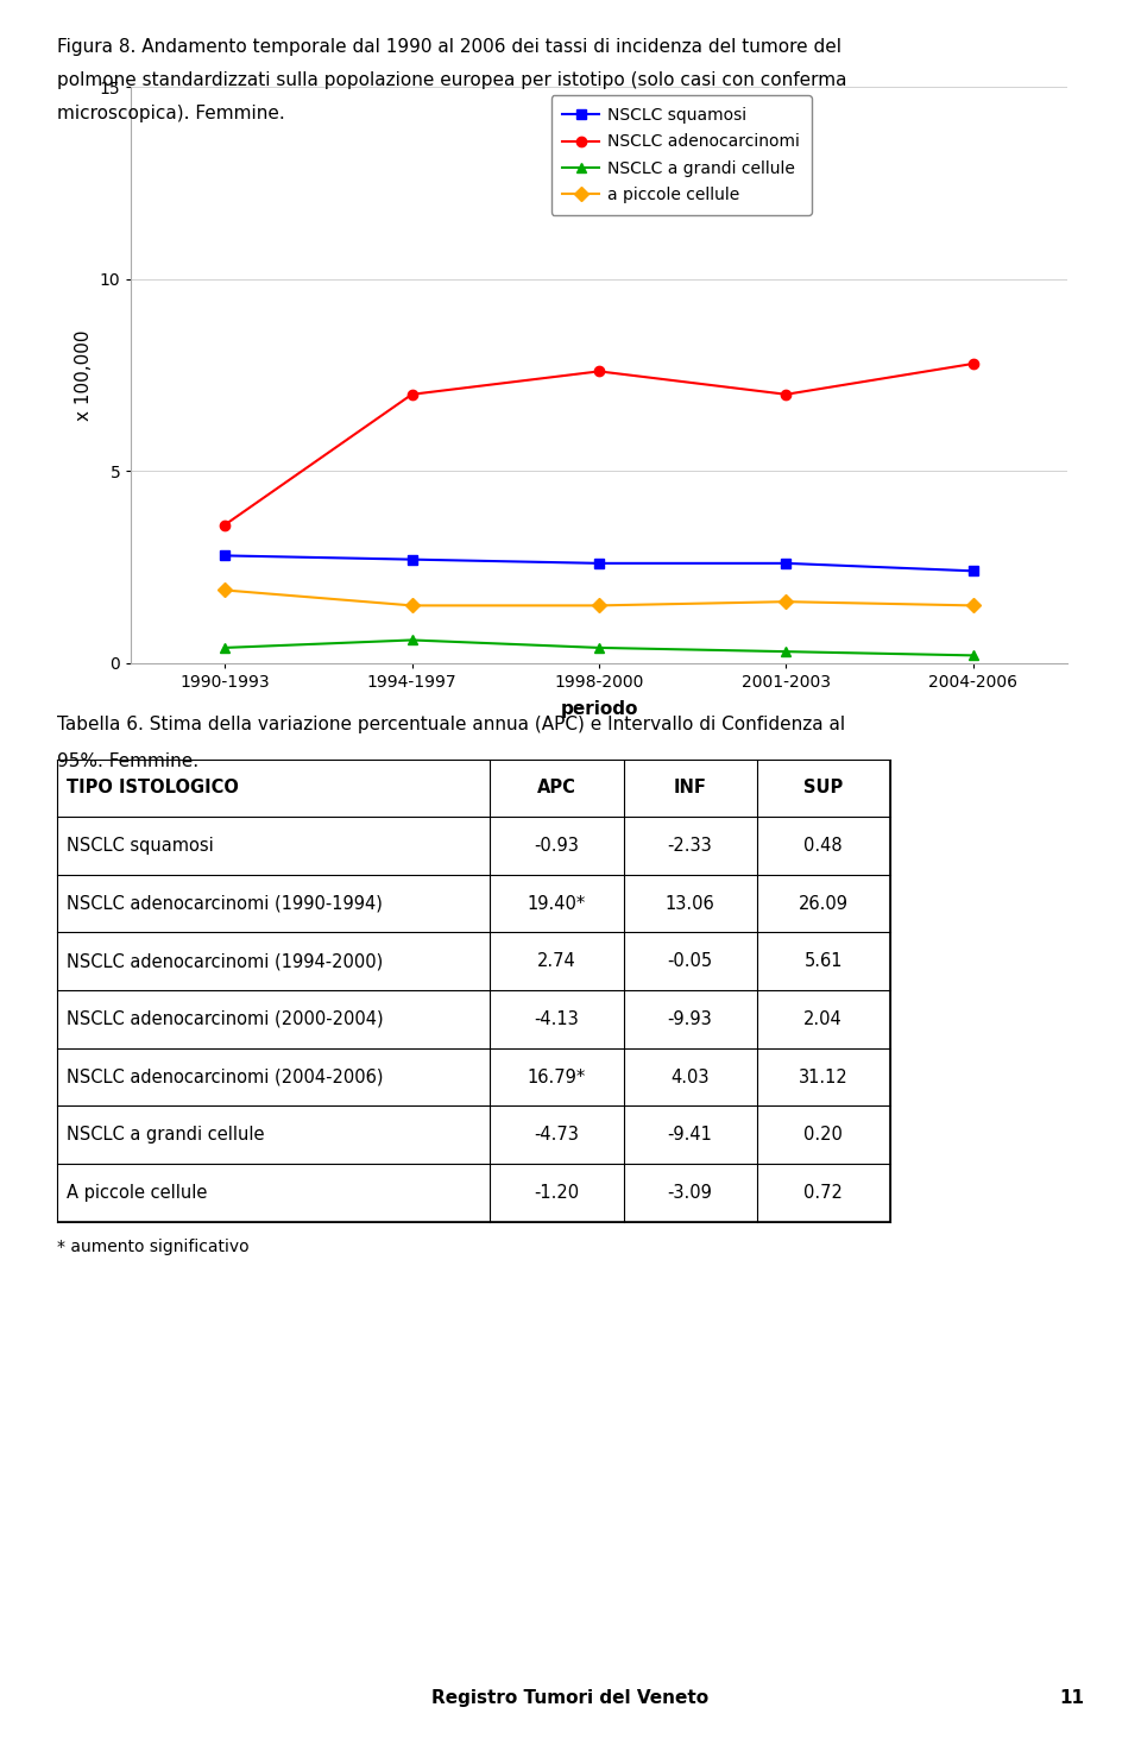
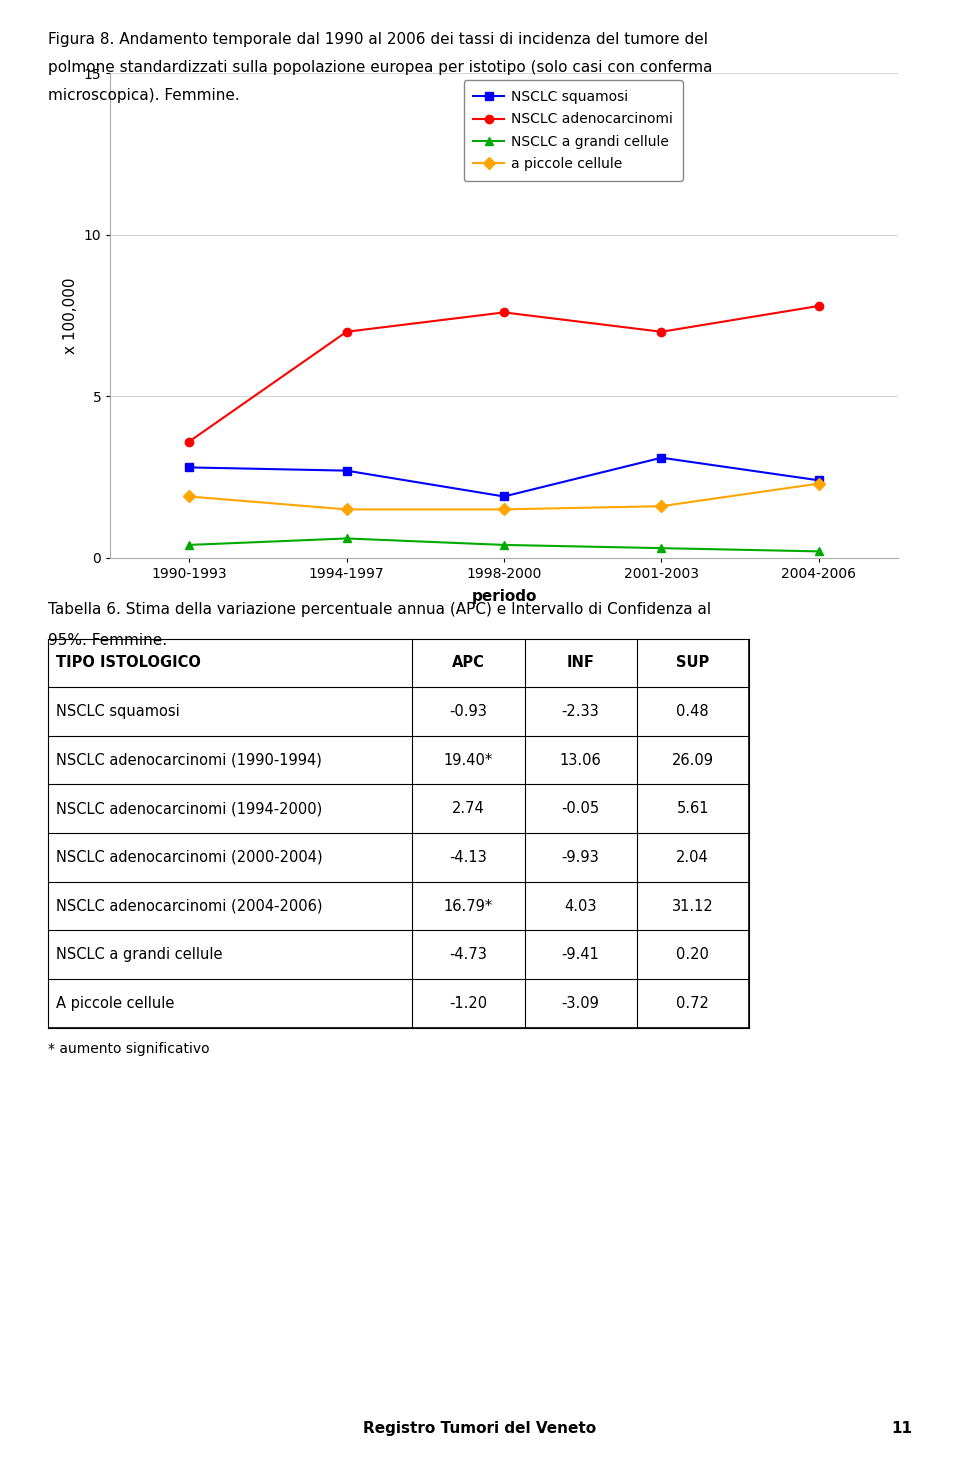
NSCLC squamosi/1998-2000: 2.6 -> 1.9
NSCLC squamosi/2001-2003: 2.6 -> 3.1
a piccole cellule/2004-2006: 1.5 -> 2.3
